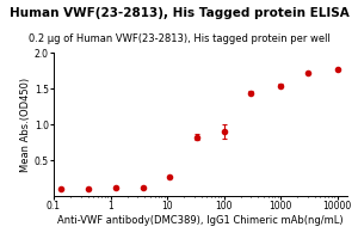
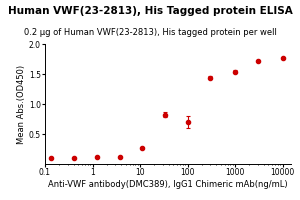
100: 0.90 -> 0.70
